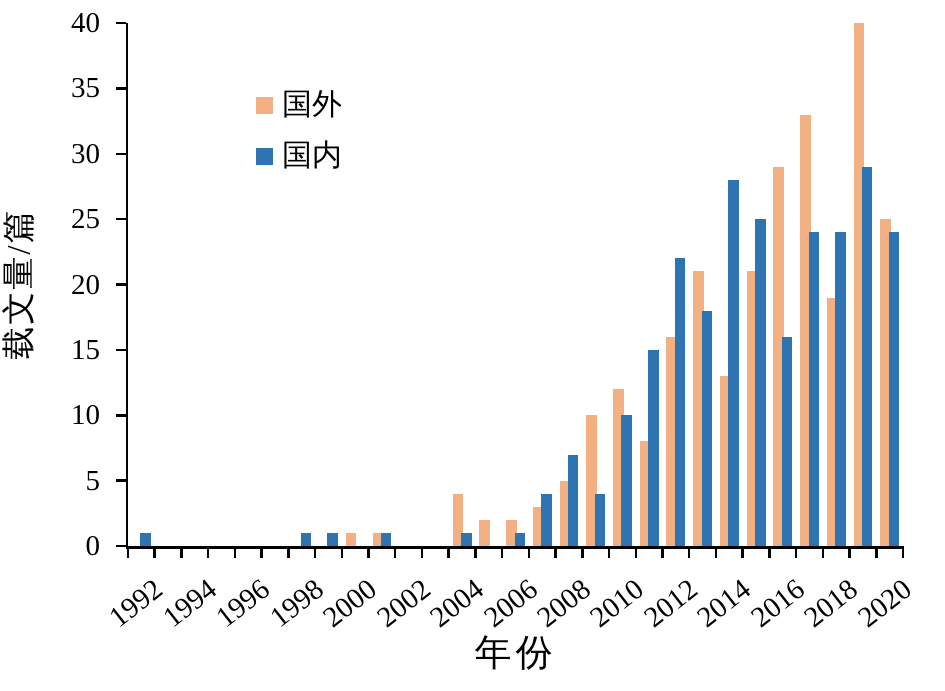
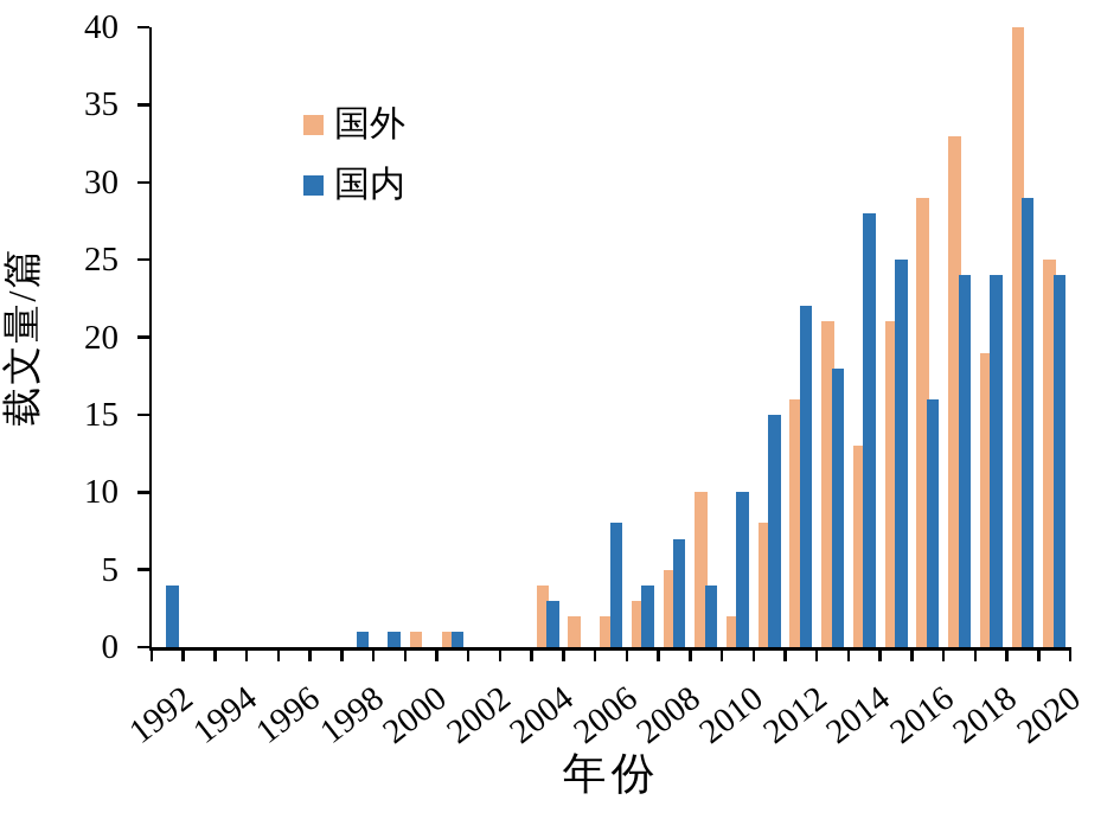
国内/1992: 1 -> 4
国内/2004: 1 -> 3
国内/2006: 1 -> 8
国外/2010: 12 -> 2
